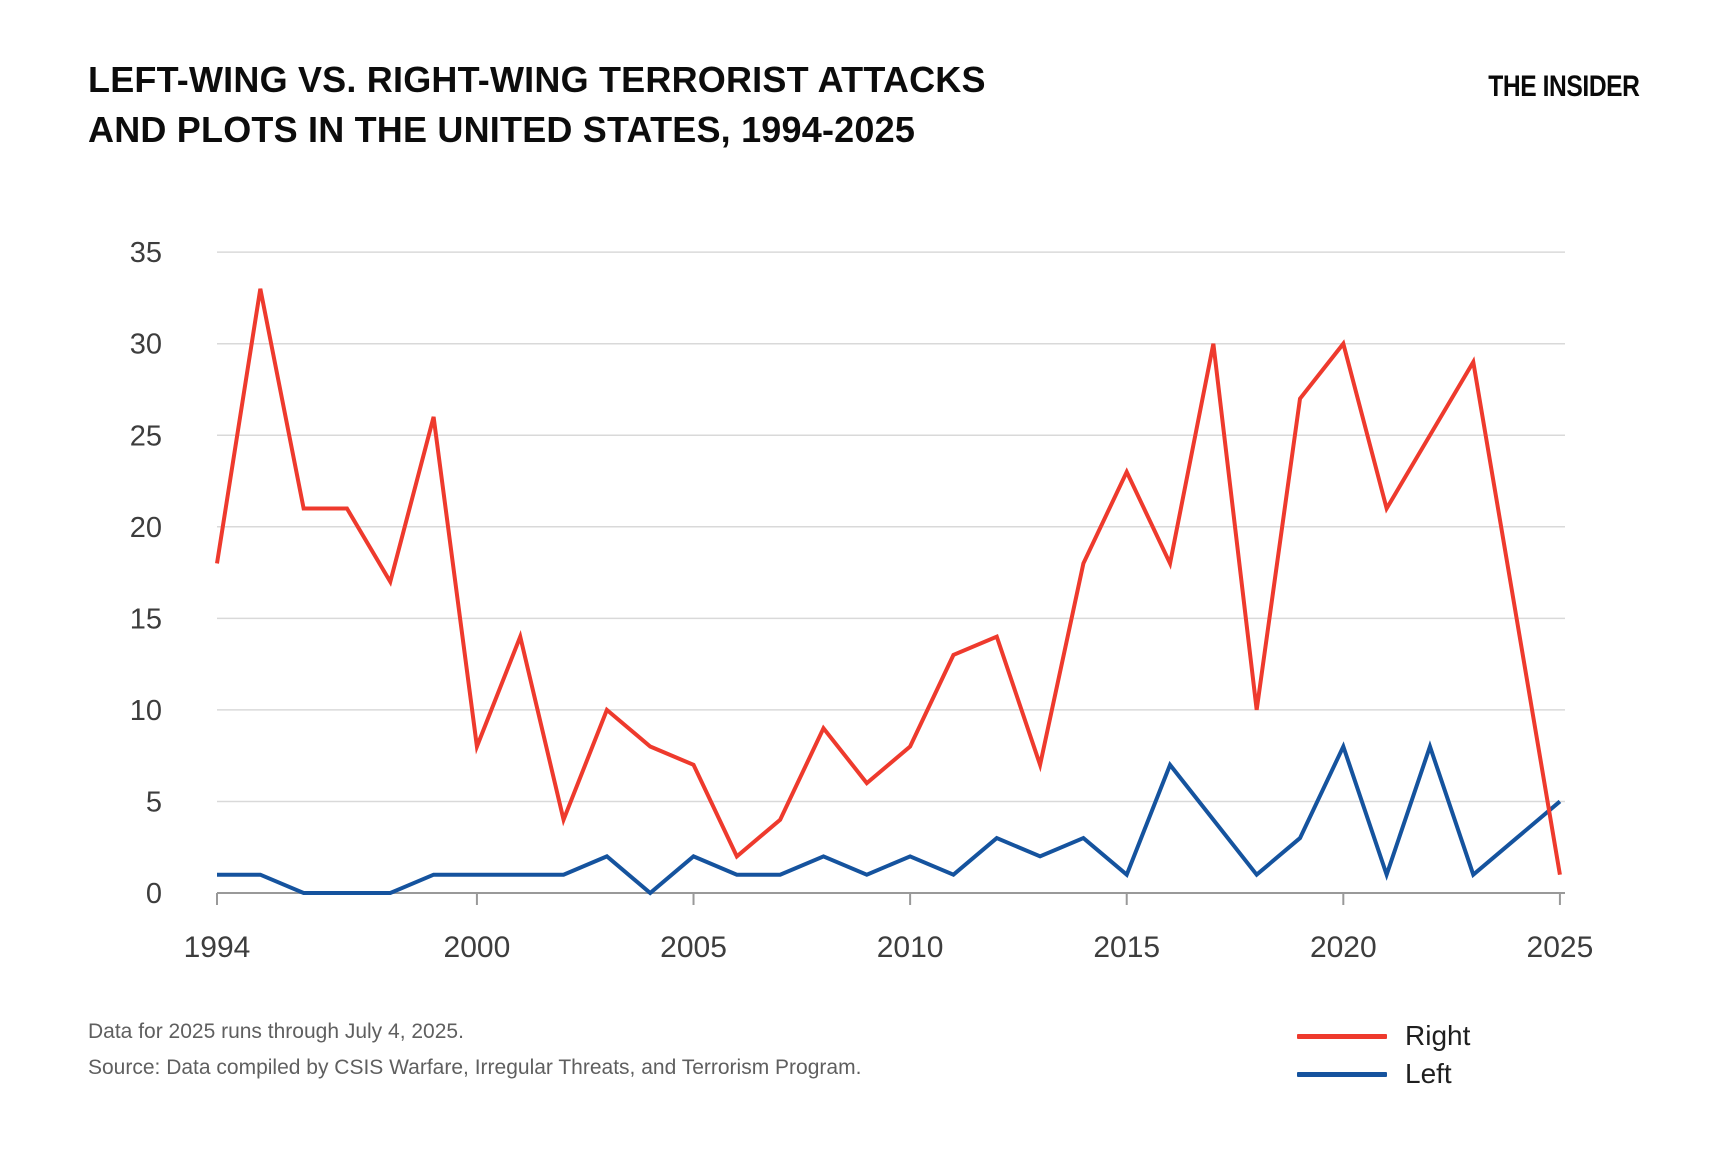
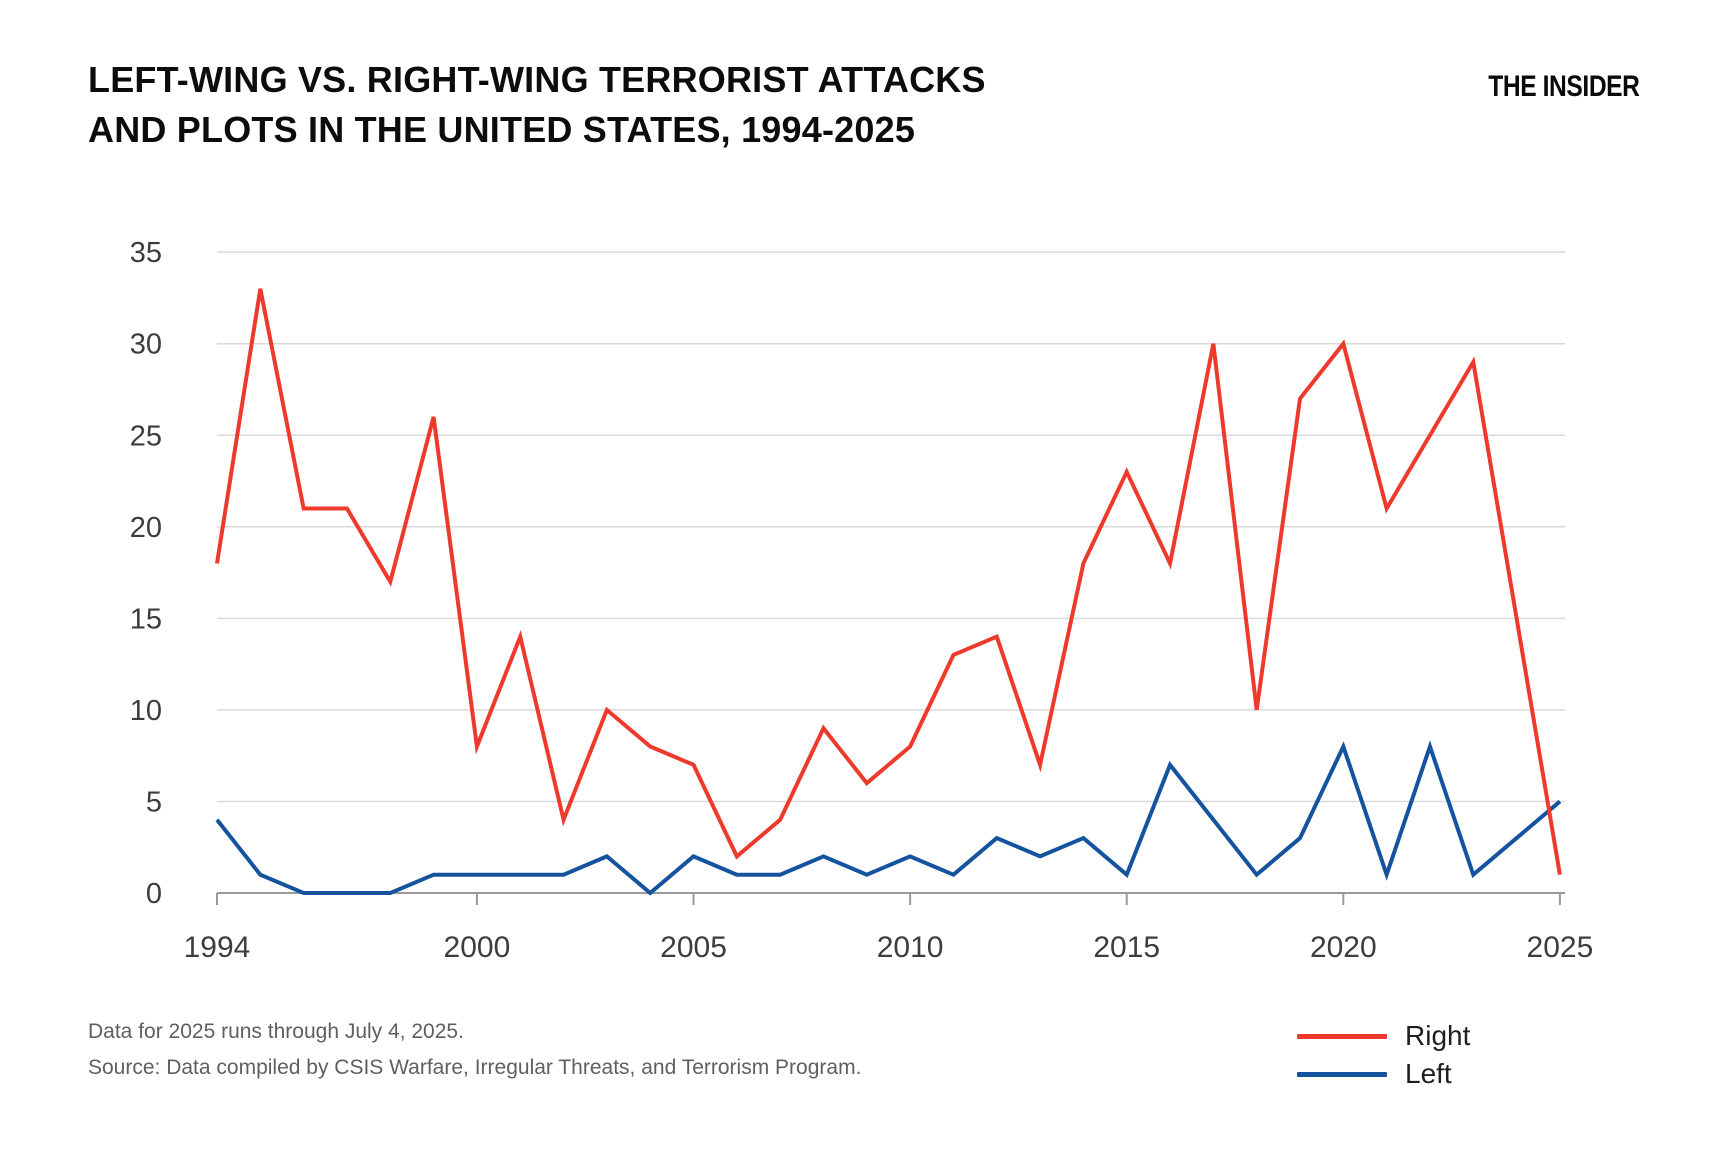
Left/1994: 1 -> 4
